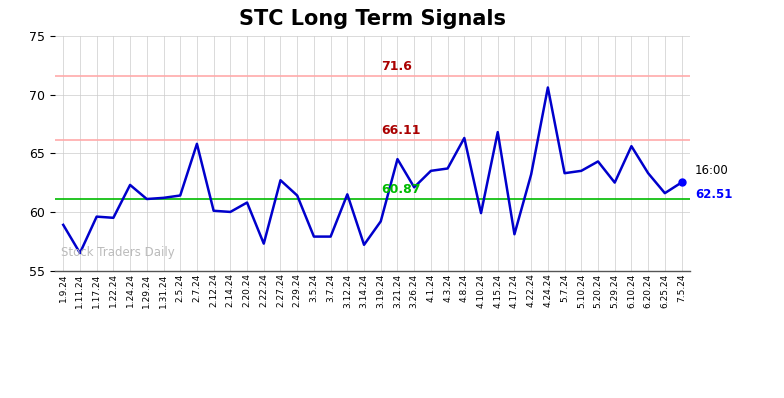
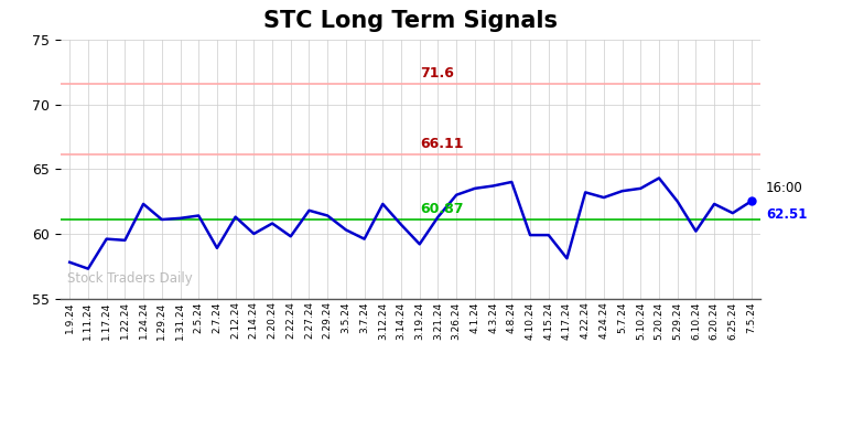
1.9.24: 58.9 -> 57.8
1.11.24: 56.5 -> 57.3
2.7.24: 65.8 -> 58.9
2.12.24: 60.1 -> 61.3
2.22.24: 57.3 -> 59.8
2.27.24: 62.7 -> 61.8
3.5.24: 57.9 -> 60.3
3.7.24: 57.9 -> 59.6
3.12.24: 61.5 -> 62.3
3.14.24: 57.2 -> 60.7
3.21.24: 64.5 -> 61.3
3.26.24: 62.1 -> 63.0
4.8.24: 66.3 -> 64.0
4.15.24: 66.8 -> 59.9
4.24.24: 70.6 -> 62.8
6.10.24: 65.6 -> 60.2
6.20.24: 63.3 -> 62.3
